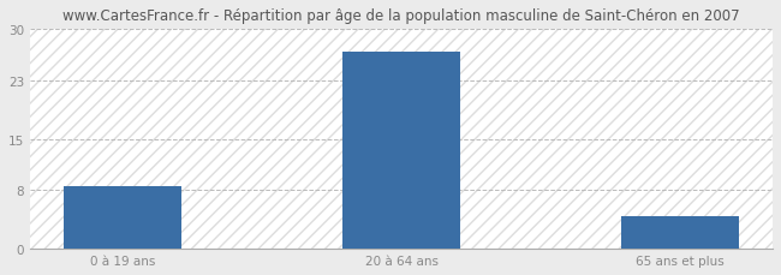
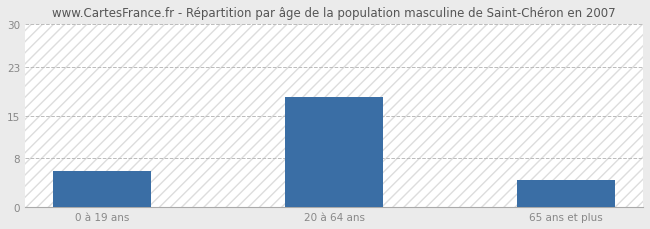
0 à 19 ans: 8.5 -> 6.0
20 à 64 ans: 27.0 -> 18.0
